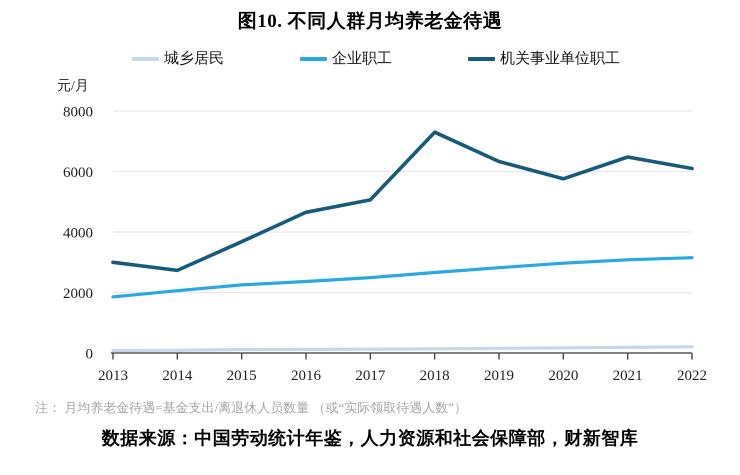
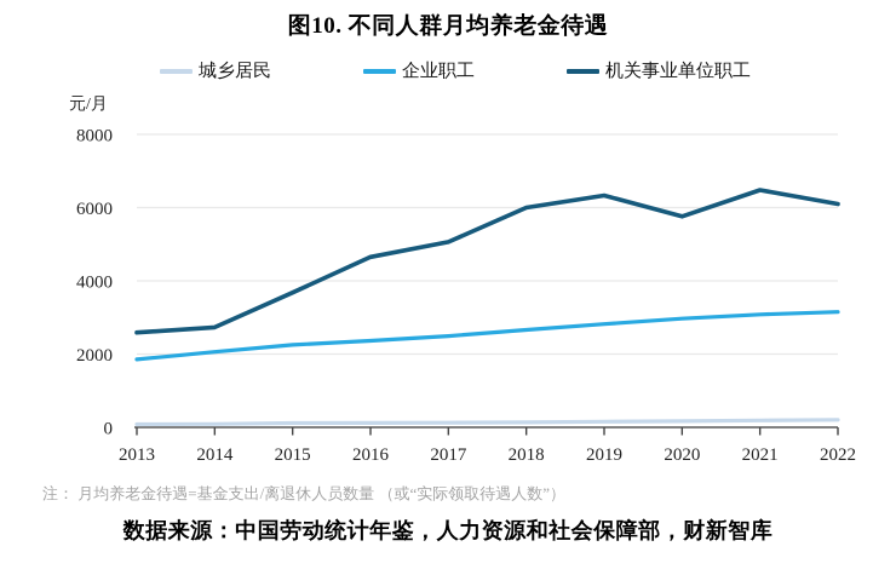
机关事业单位职工/2013: 3000 -> 2600
机关事业单位职工/2018: 7300 -> 6000
